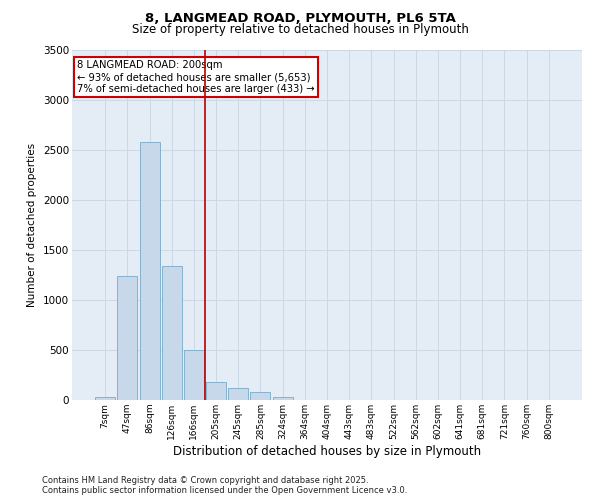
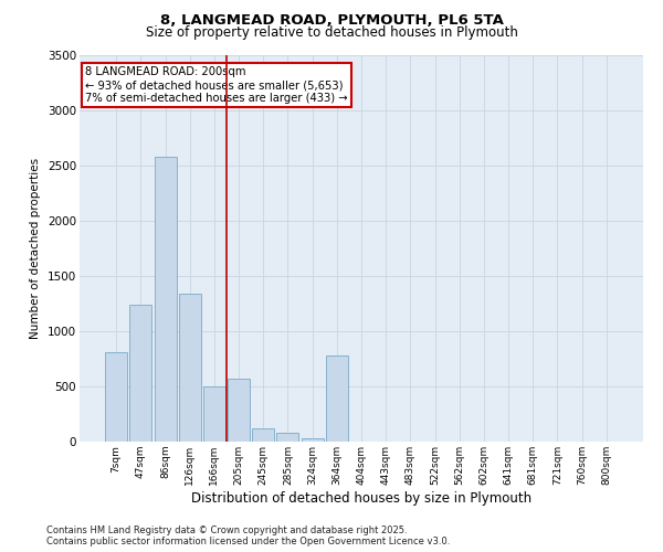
7sqm: 30 -> 810
205sqm: 180 -> 570
364sqm: 0 -> 780
